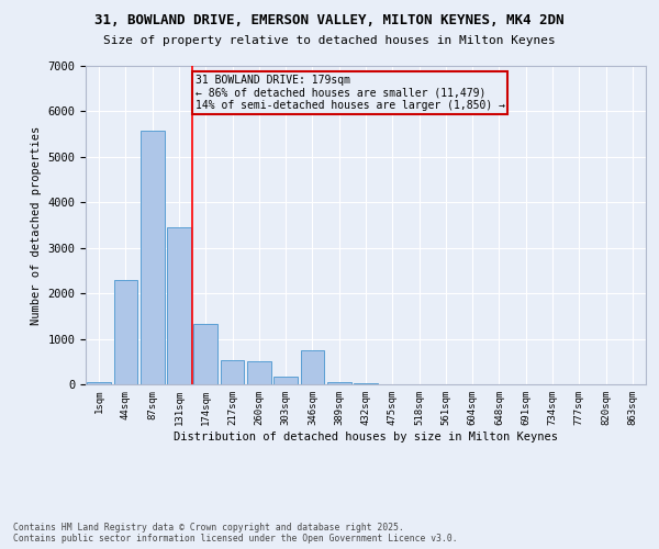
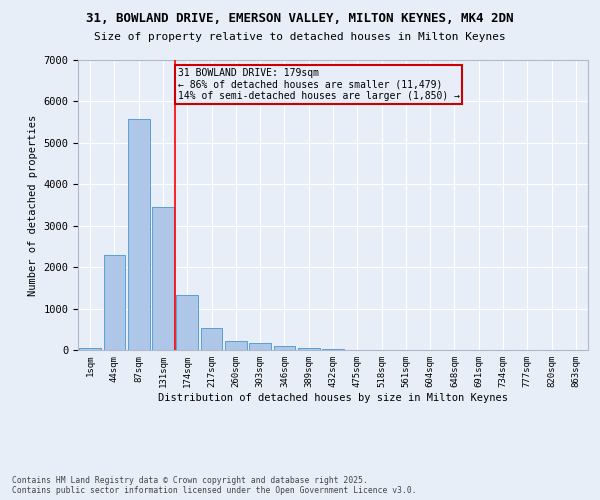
260sqm: 500 -> 220
346sqm: 750 -> 90
